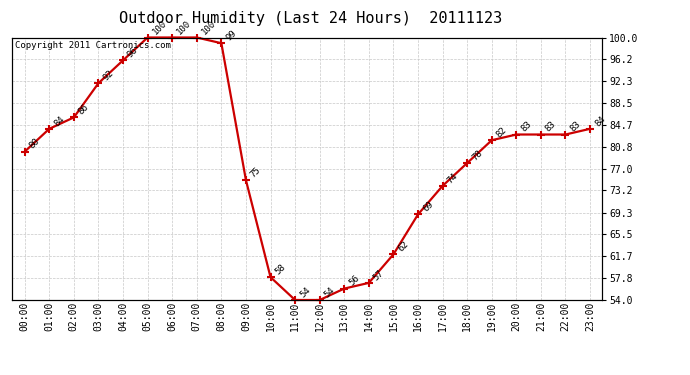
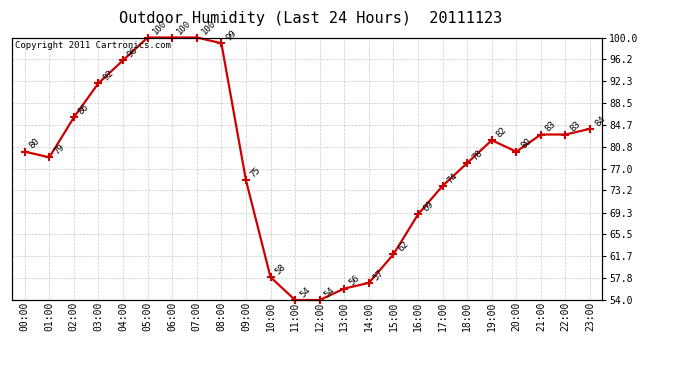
01:00: 84 -> 79
20:00: 83 -> 80
